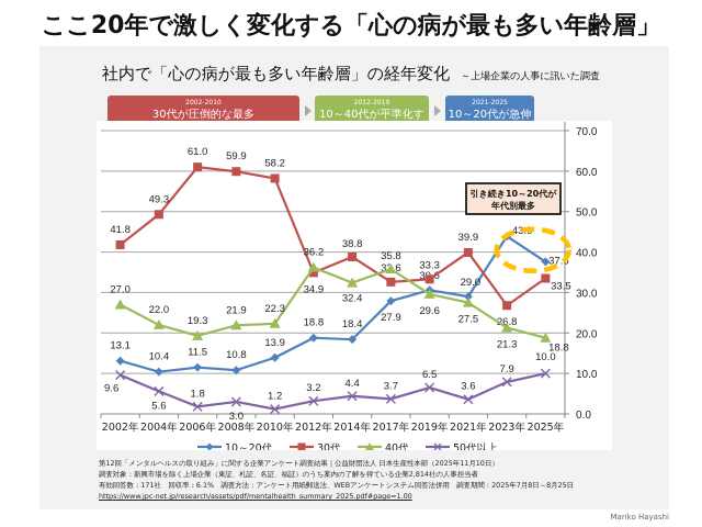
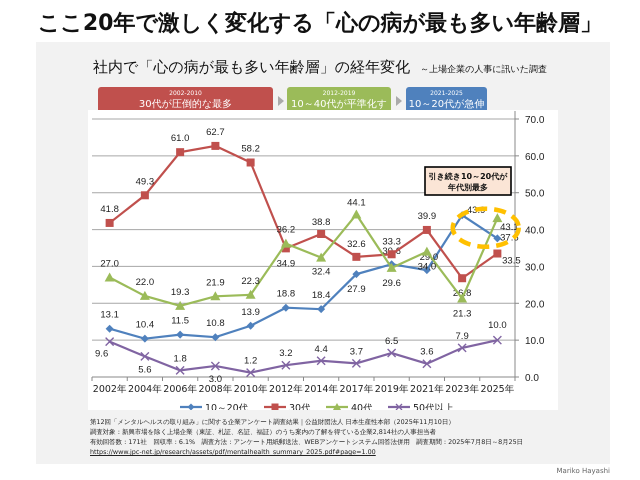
30代/2008年: 59.9 -> 62.7
40代/2017年: 35.8 -> 44.1
40代/2021年: 27.5 -> 34.0
40代/2025年: 18.8 -> 43.1
